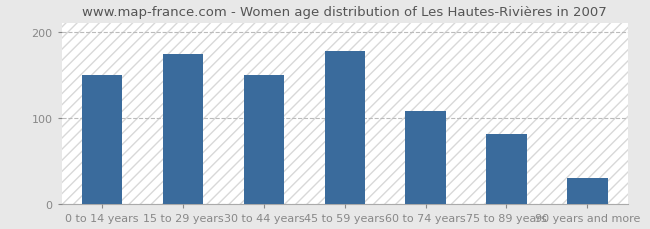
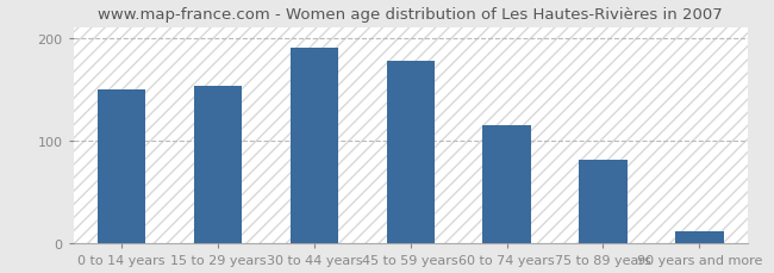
15 to 29 years: 174 -> 153
30 to 44 years: 150 -> 190
60 to 74 years: 108 -> 115
90 years and more: 30 -> 12
